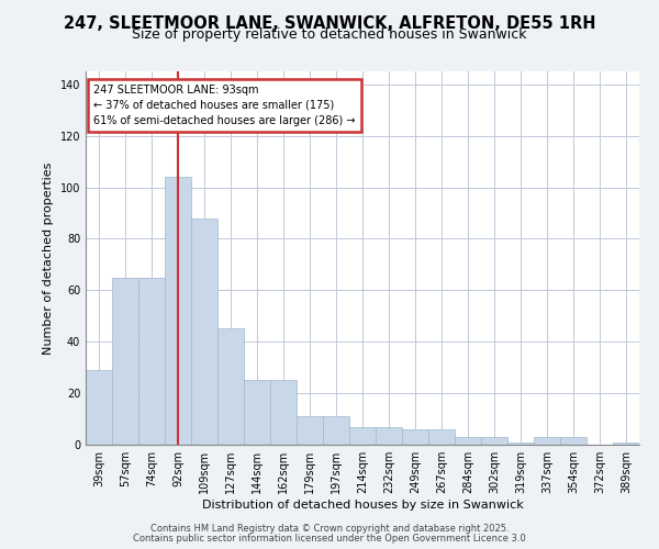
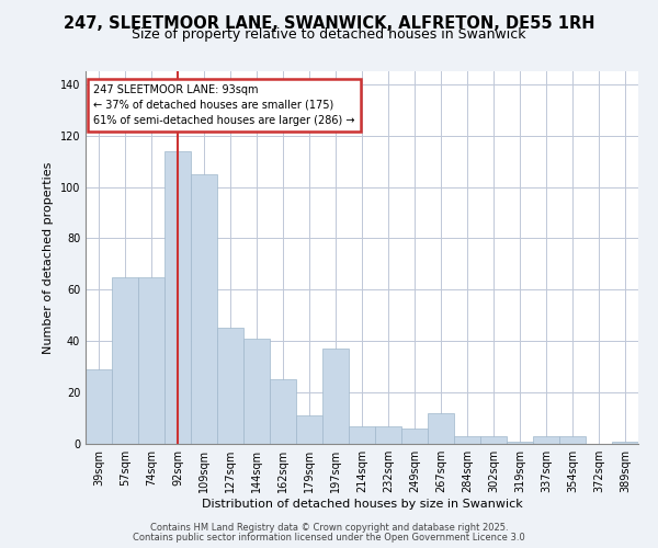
92sqm: 104 -> 114
109sqm: 88 -> 105
144sqm: 25 -> 41
197sqm: 11 -> 37
267sqm: 6 -> 12
